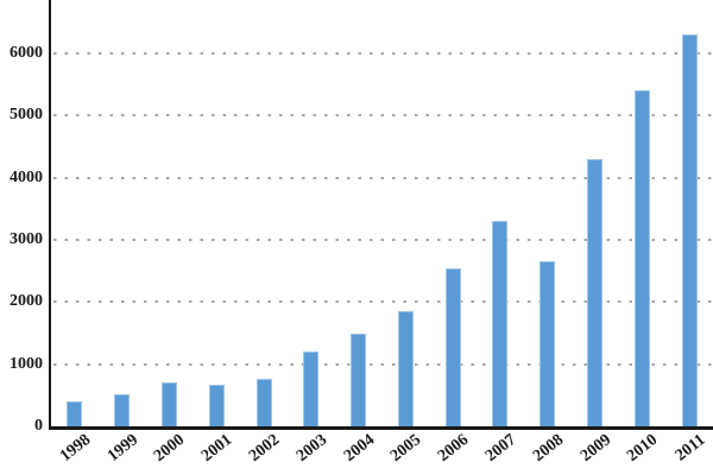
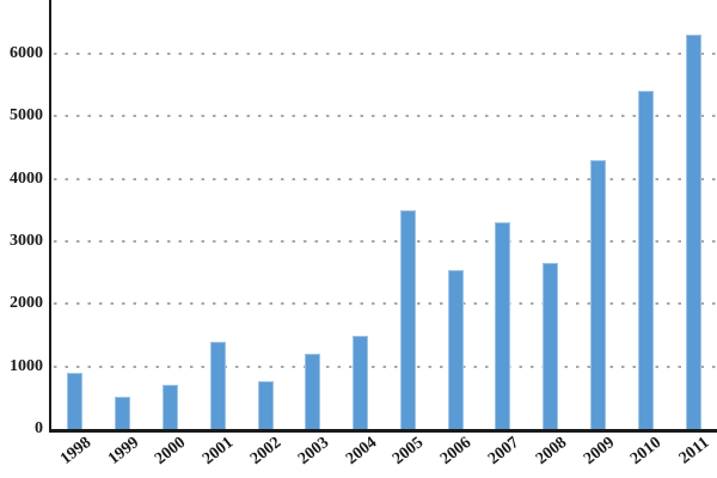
1998: 400 -> 900
2001: 700 -> 1400
2005: 1800 -> 3500
